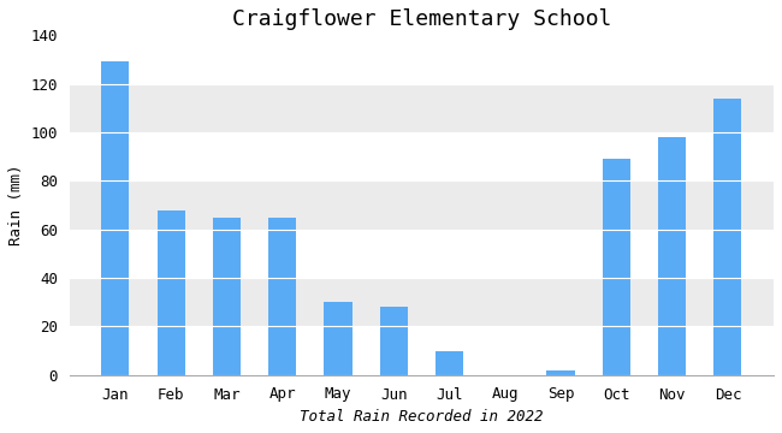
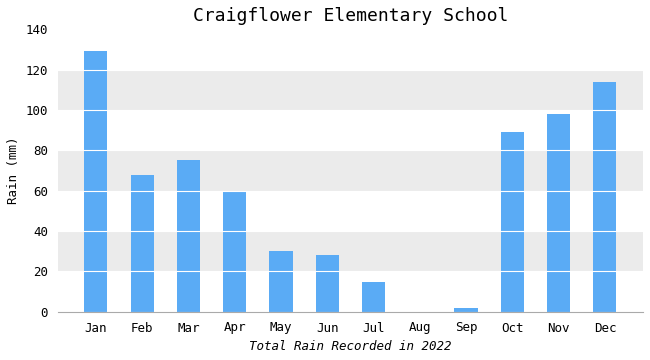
Mar: 65 -> 75
Apr: 65 -> 60
Jul: 10 -> 15
